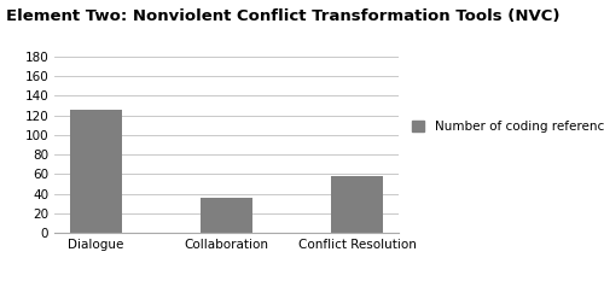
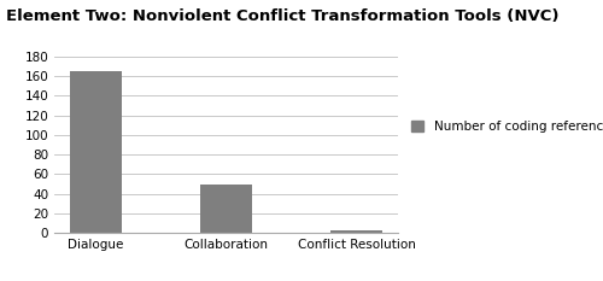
Dialogue: 126 -> 165
Collaboration: 36 -> 50
Conflict Resolution: 58 -> 3
